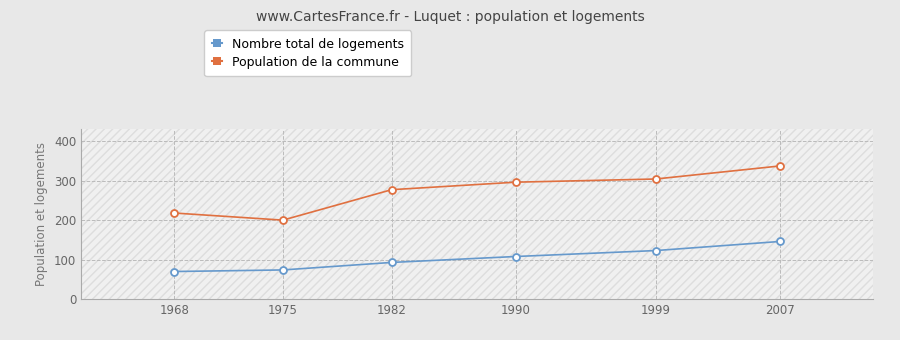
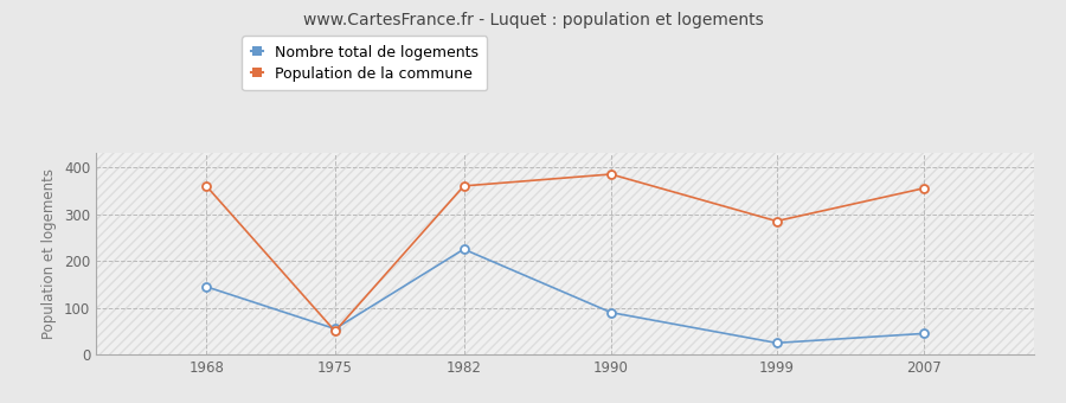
Nombre total de logements/1968: 70 -> 145
Population de la commune/1968: 218 -> 360
Nombre total de logements/1975: 74 -> 55
Population de la commune/1975: 200 -> 50
Nombre total de logements/1982: 93 -> 225
Population de la commune/1982: 277 -> 360
Nombre total de logements/1990: 108 -> 90
Population de la commune/1990: 296 -> 385
Nombre total de logements/1999: 123 -> 25
Population de la commune/1999: 304 -> 285
Nombre total de logements/2007: 146 -> 45
Population de la commune/2007: 337 -> 355
